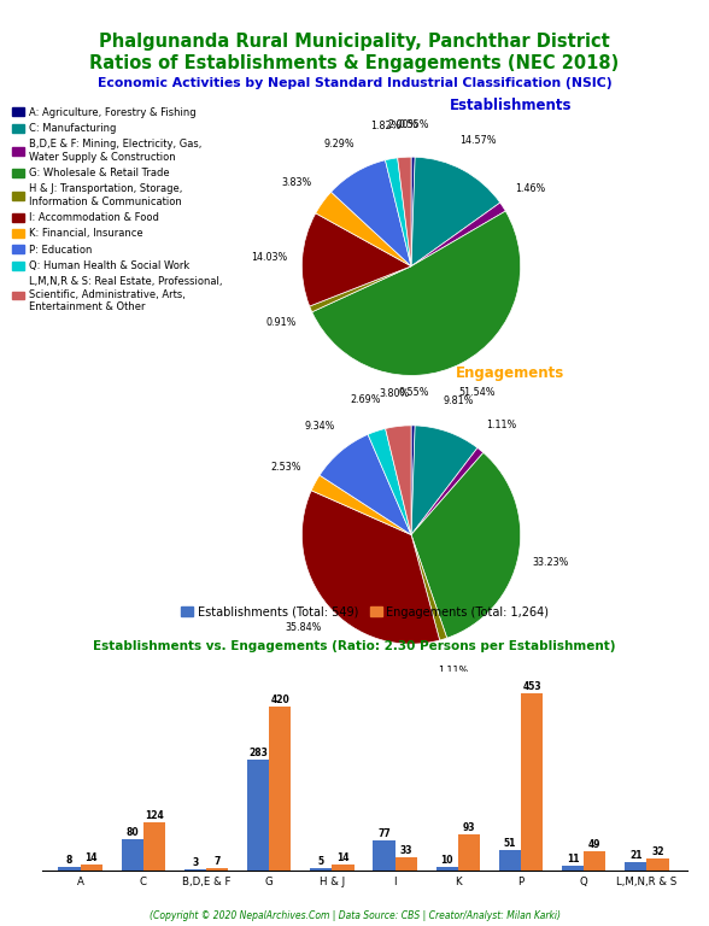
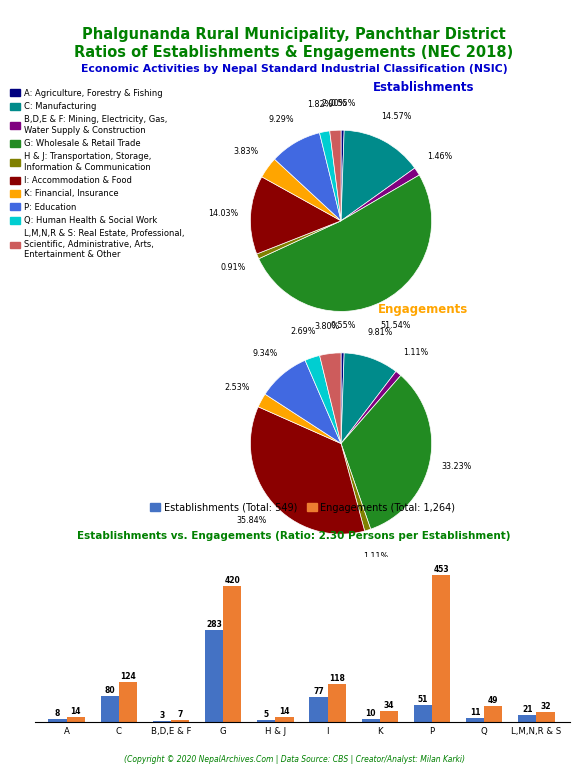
Engagements (Total: 1,264)/I: 33 -> 118
Engagements (Total: 1,264)/K: 93 -> 34
